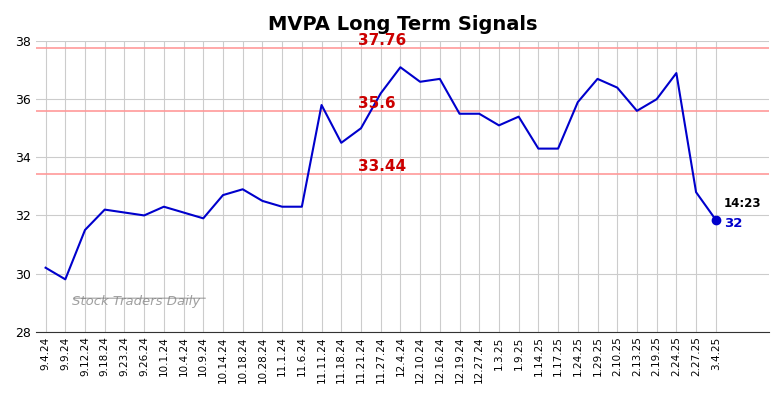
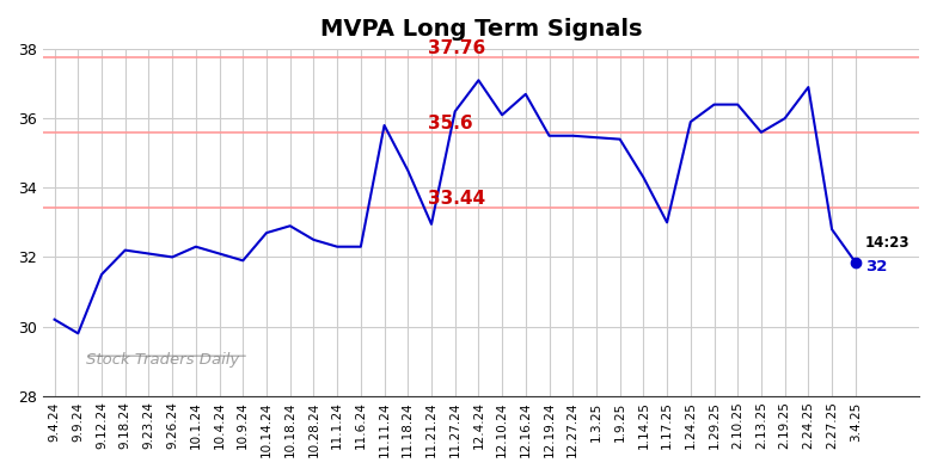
11.21.24: 35.00 -> 32.95
12.10.24: 36.60 -> 36.10
1.3.25: 35.10 -> 35.45
1.17.25: 34.30 -> 33.00
1.29.25: 36.70 -> 36.40
